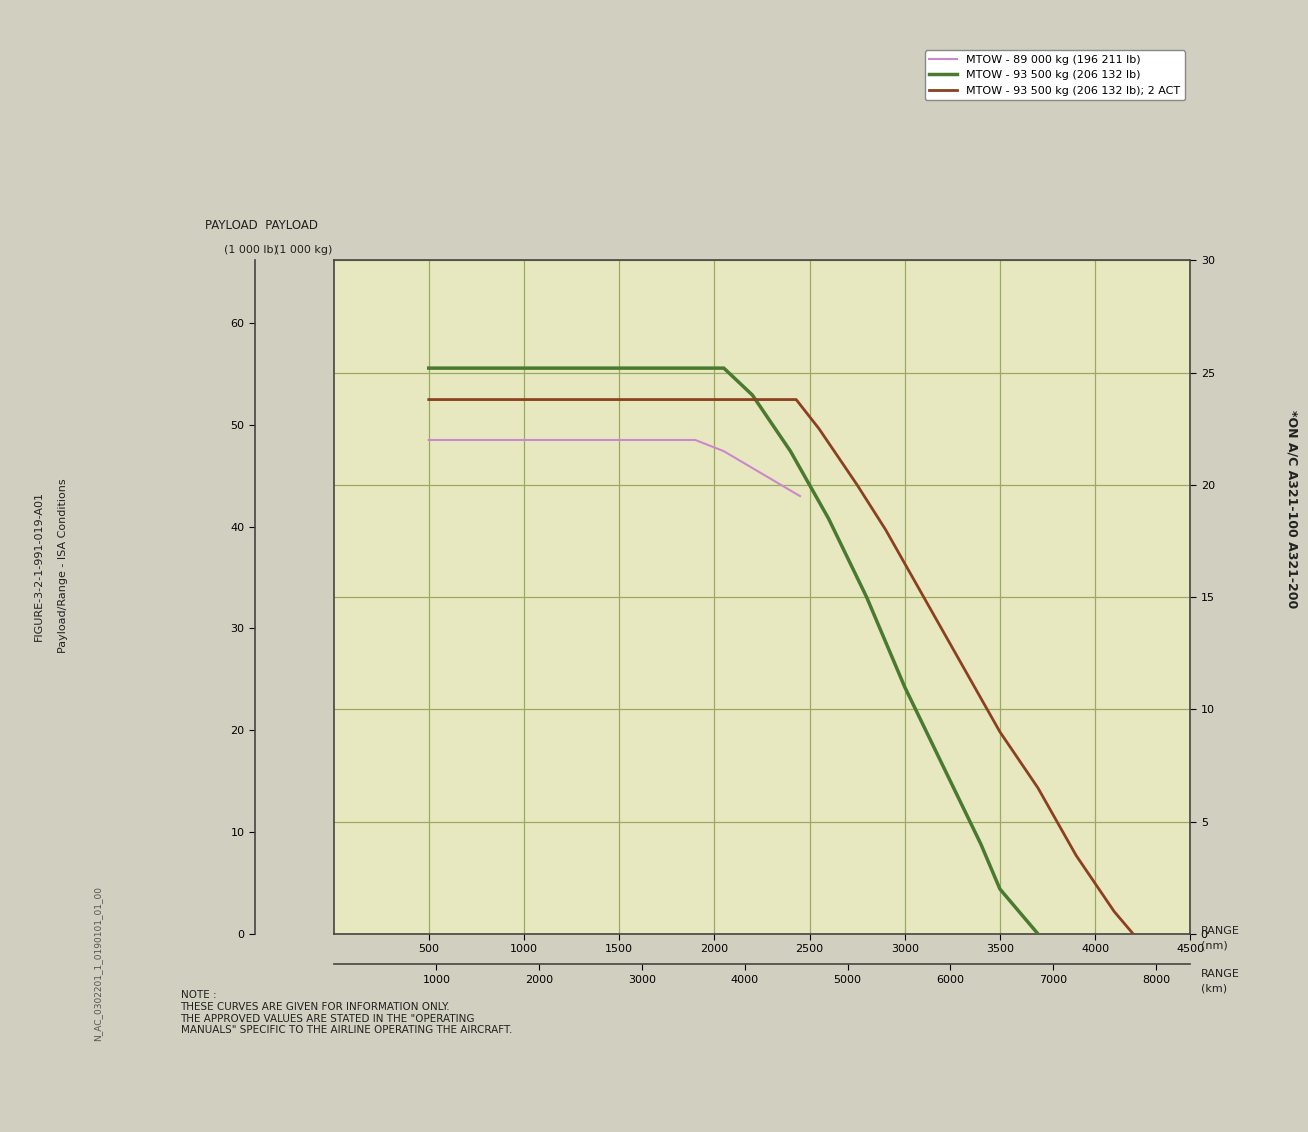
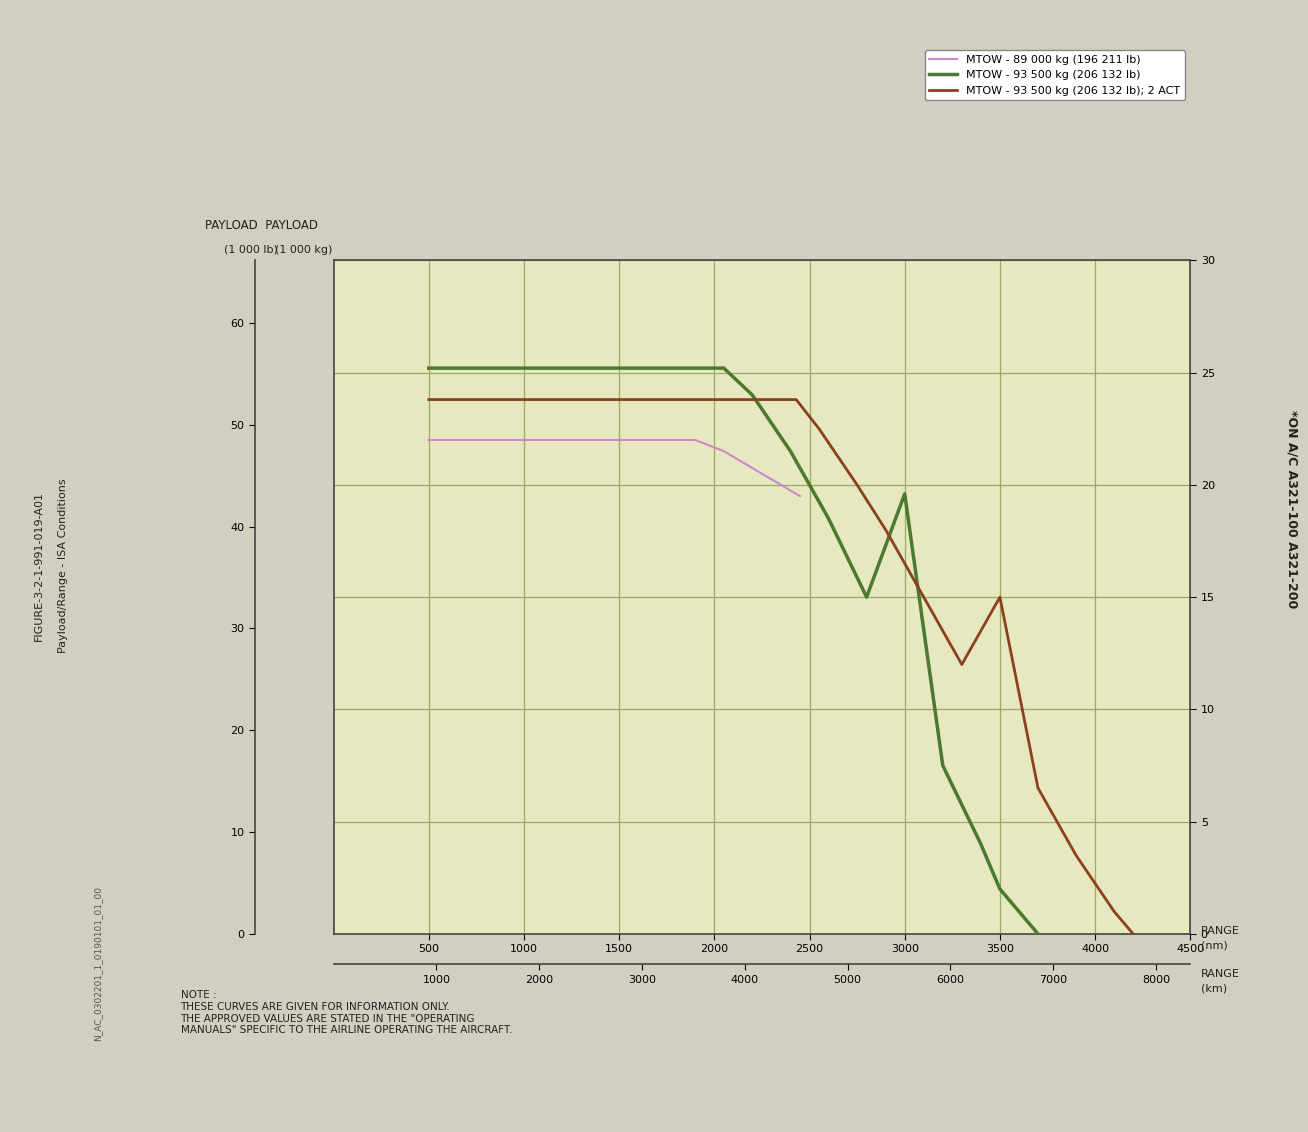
MTOW - 93 500 kg (206 132 lb)/3000: 11.0 -> 19.6
MTOW - 93 500 kg (206 132 lb); 2 ACT/3500: 9.0 -> 15.0
